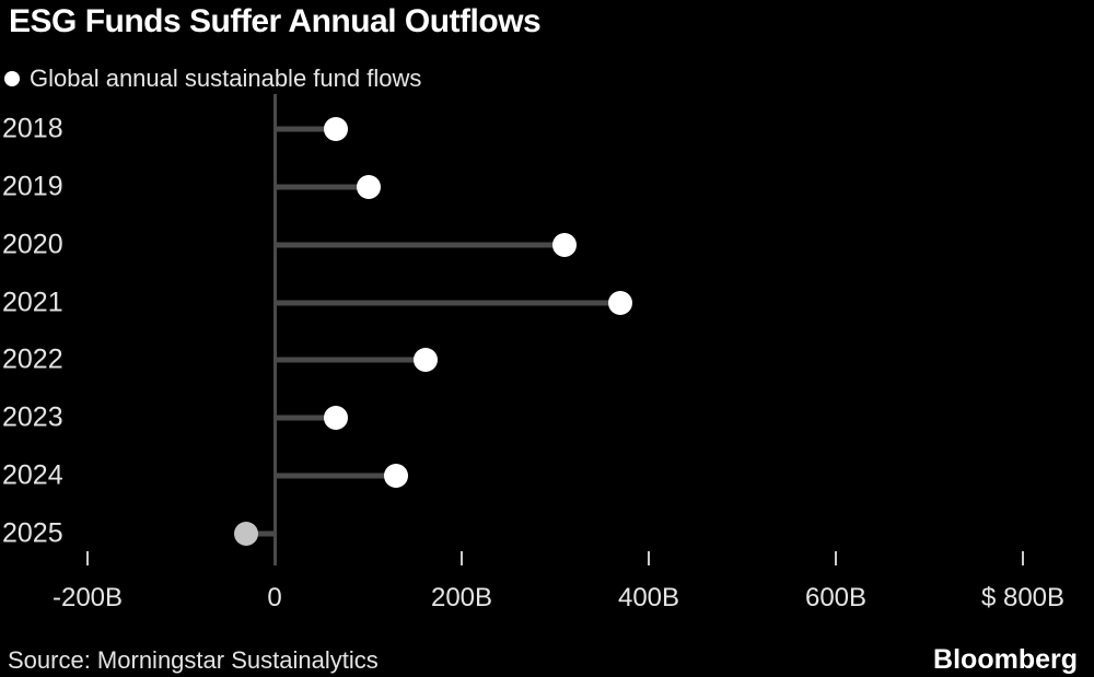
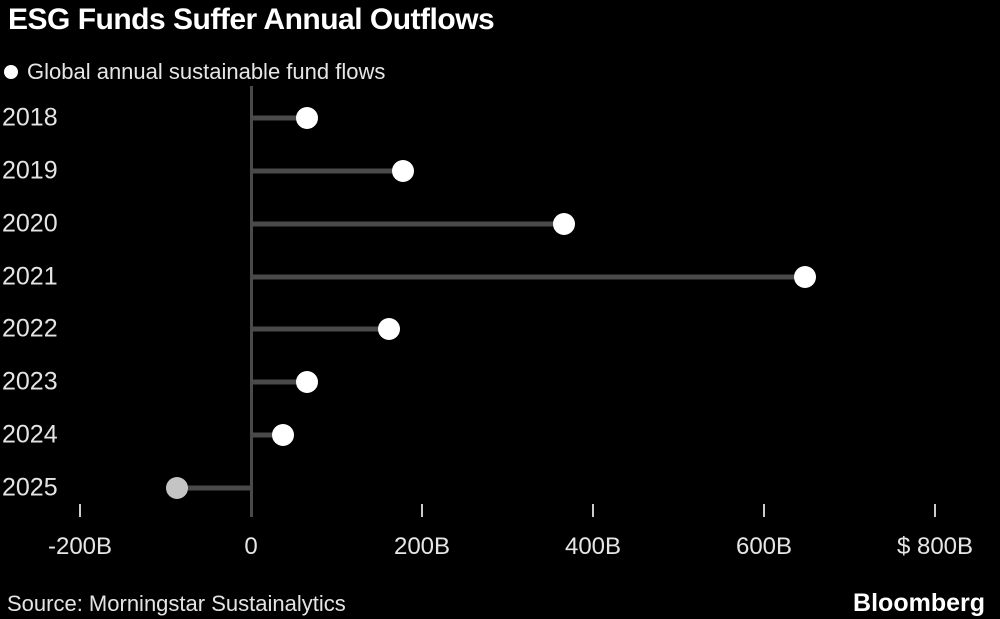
2019: 100B -> 180B
2020: 310B -> 370B
2021: 370B -> 650B
2024: 130B -> 40B
2025: -30B -> -90B
